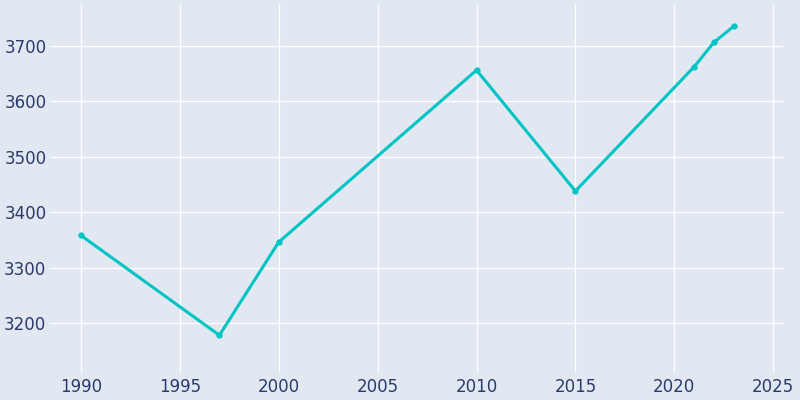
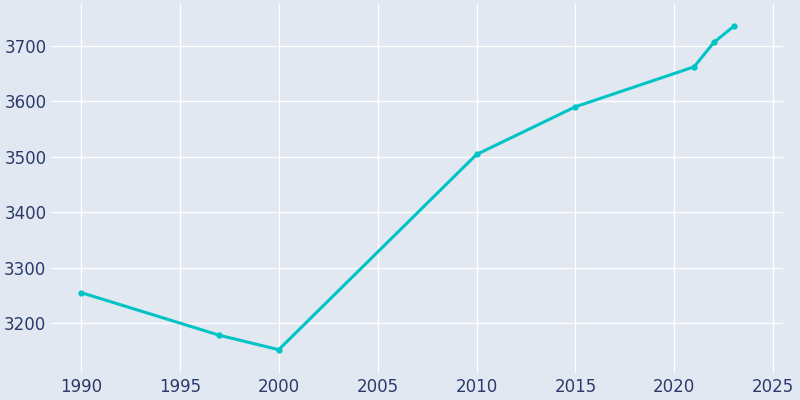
1990: 3358 -> 3255
2000: 3346 -> 3152
2010: 3656 -> 3504
2015: 3438 -> 3590
